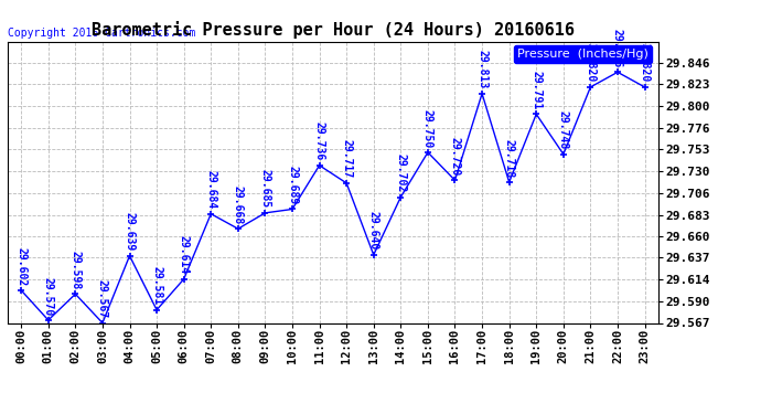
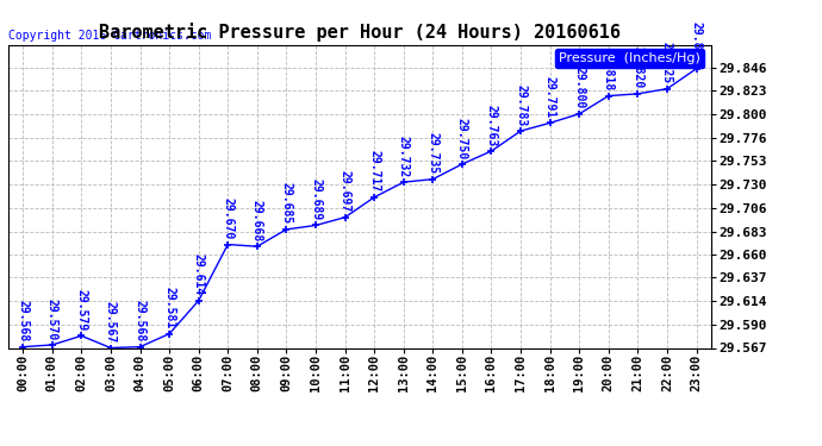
00:00: 29.602 -> 29.568
02:00: 29.598 -> 29.579
04:00: 29.639 -> 29.568
07:00: 29.684 -> 29.670
11:00: 29.736 -> 29.697
13:00: 29.640 -> 29.732
14:00: 29.702 -> 29.735
16:00: 29.720 -> 29.763
17:00: 29.813 -> 29.783
18:00: 29.718 -> 29.791
19:00: 29.791 -> 29.800
20:00: 29.748 -> 29.818
22:00: 29.836 -> 29.825
23:00: 29.820 -> 29.845
